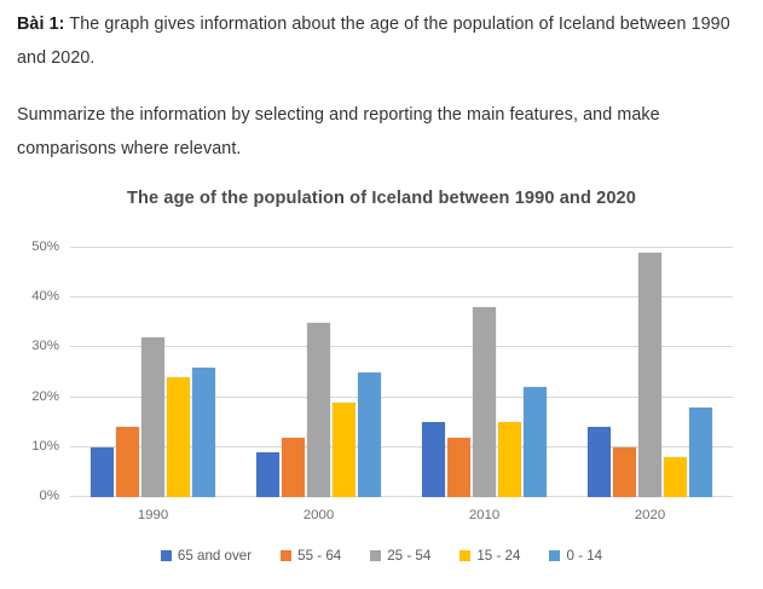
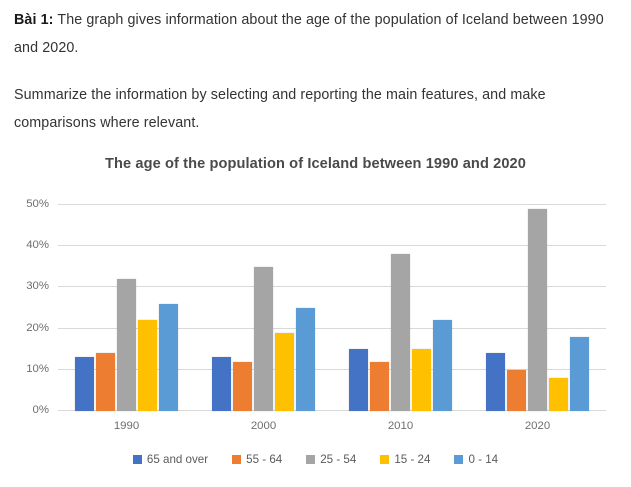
65 and over/1990: 10% -> 13%
15 - 24/1990: 24% -> 22%
65 and over/2000: 9% -> 13%
